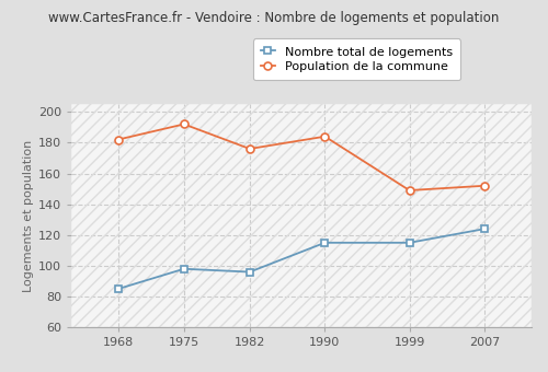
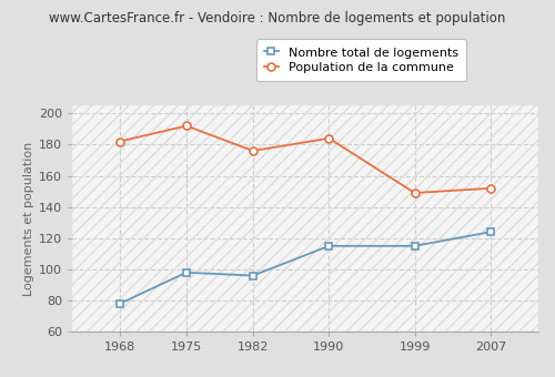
Nombre total de logements/1968: 85 -> 78
